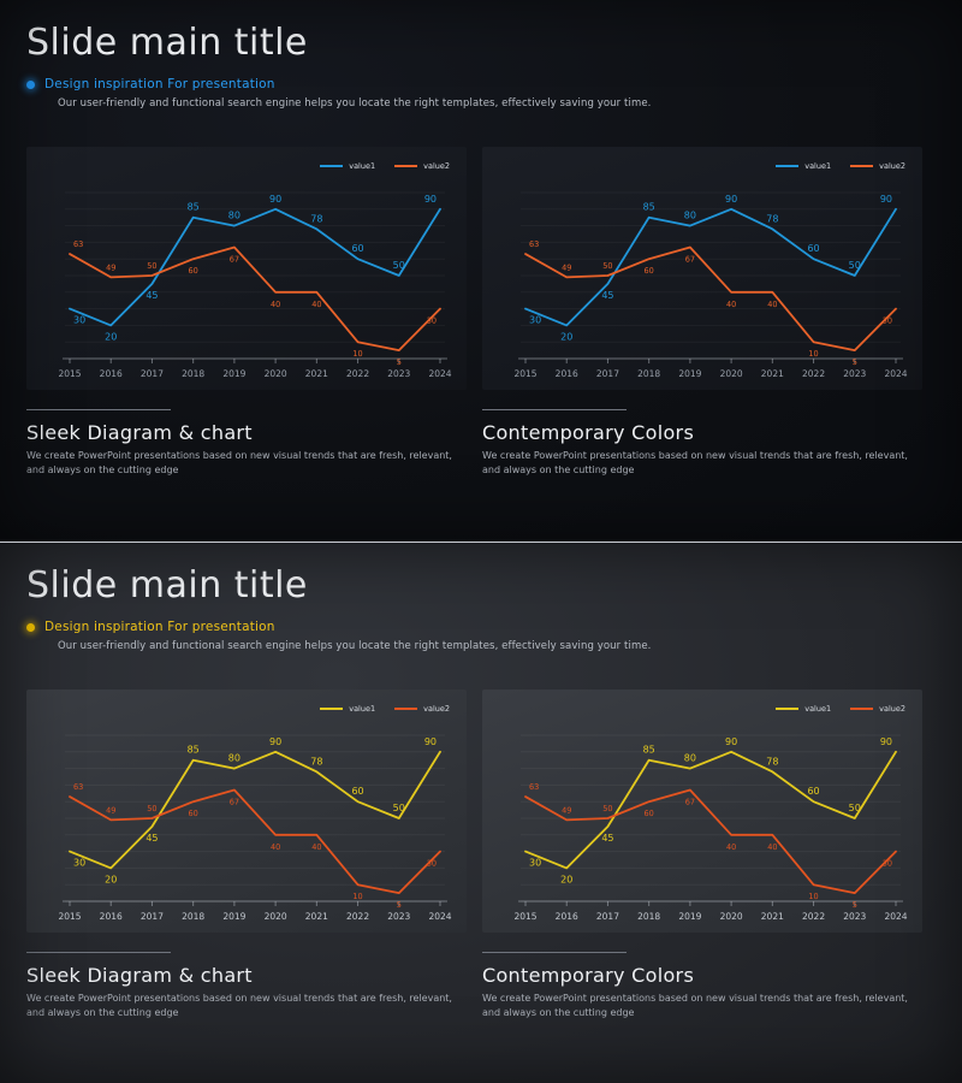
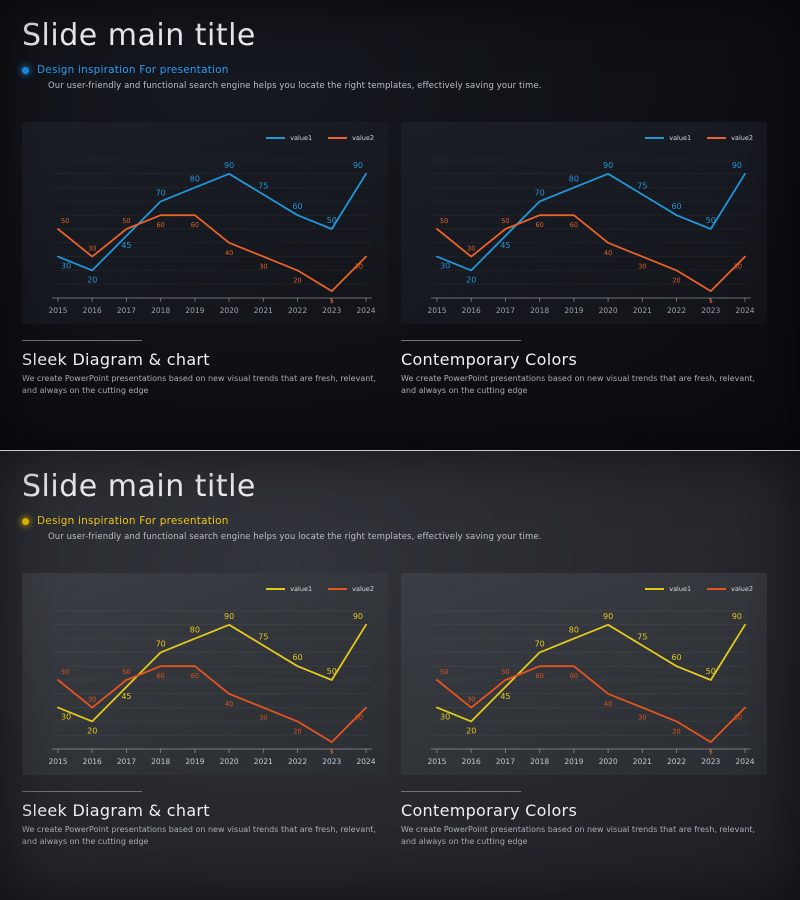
value2/2015: 63 -> 50
value2/2016: 49 -> 30
value1/2018: 85 -> 70
value2/2019: 67 -> 60
value1/2021: 78 -> 75
value2/2021: 40 -> 30
value2/2022: 10 -> 20
